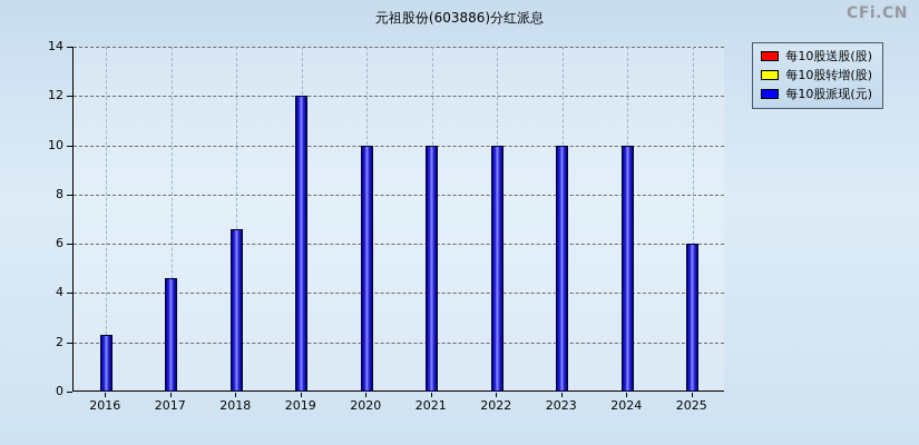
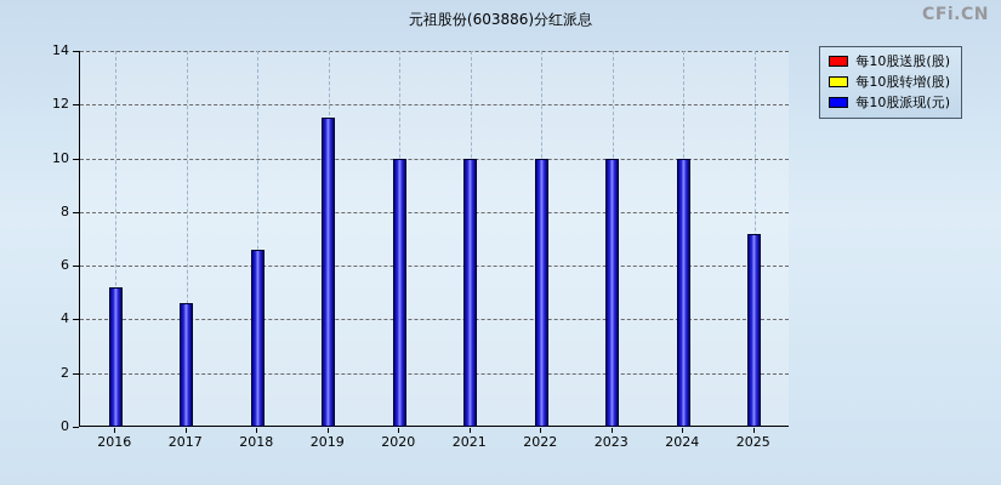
每10股派现(元)/2016: 2.3 -> 5.2
每10股派现(元)/2019: 12.0 -> 11.5
每10股派现(元)/2025: 6.0 -> 7.2
